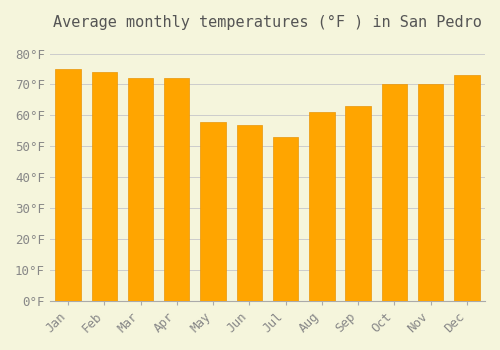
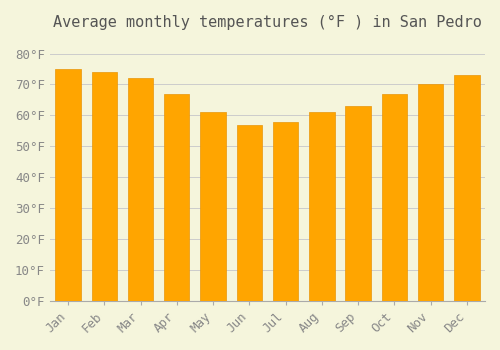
Apr: 72°F -> 67°F
May: 58°F -> 61°F
Jul: 53°F -> 58°F
Oct: 70°F -> 67°F
